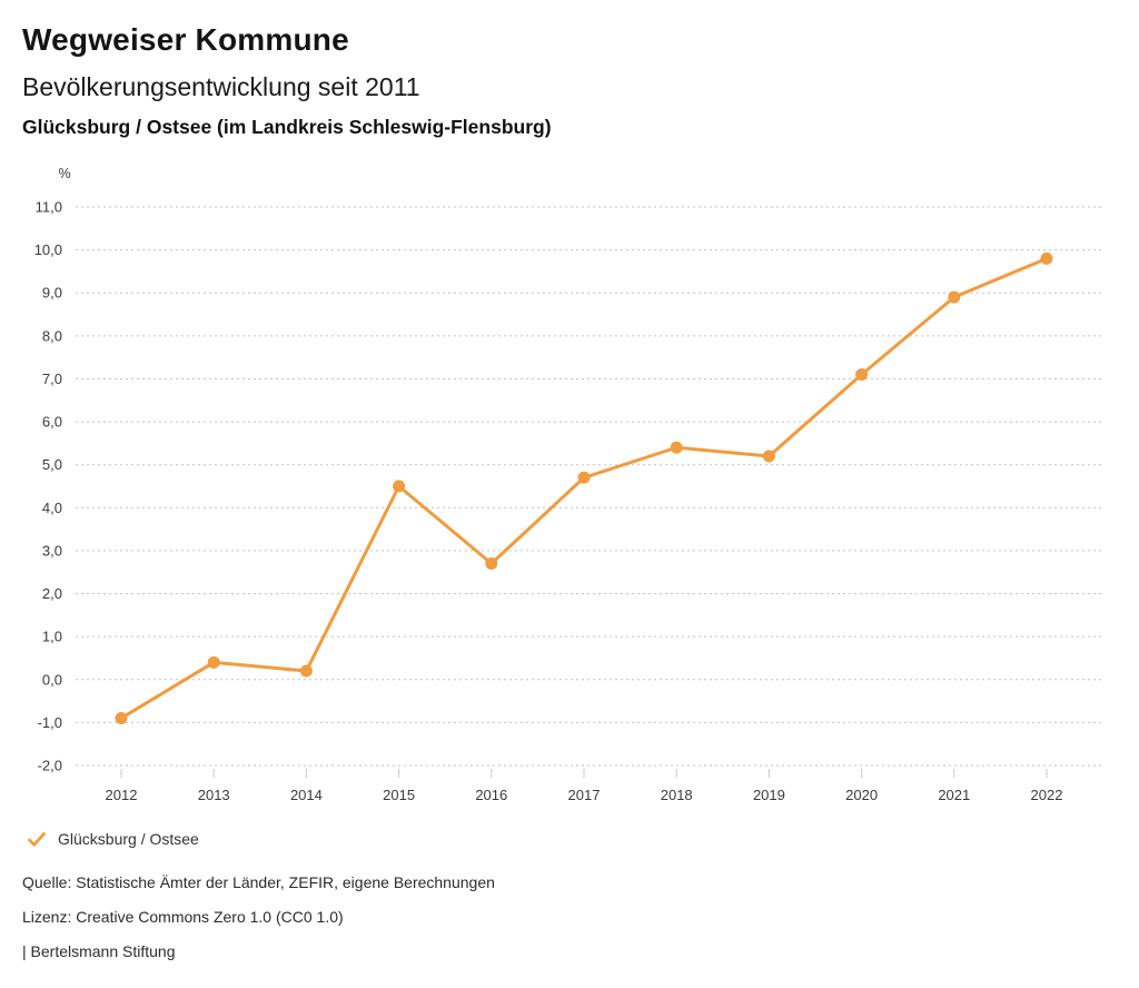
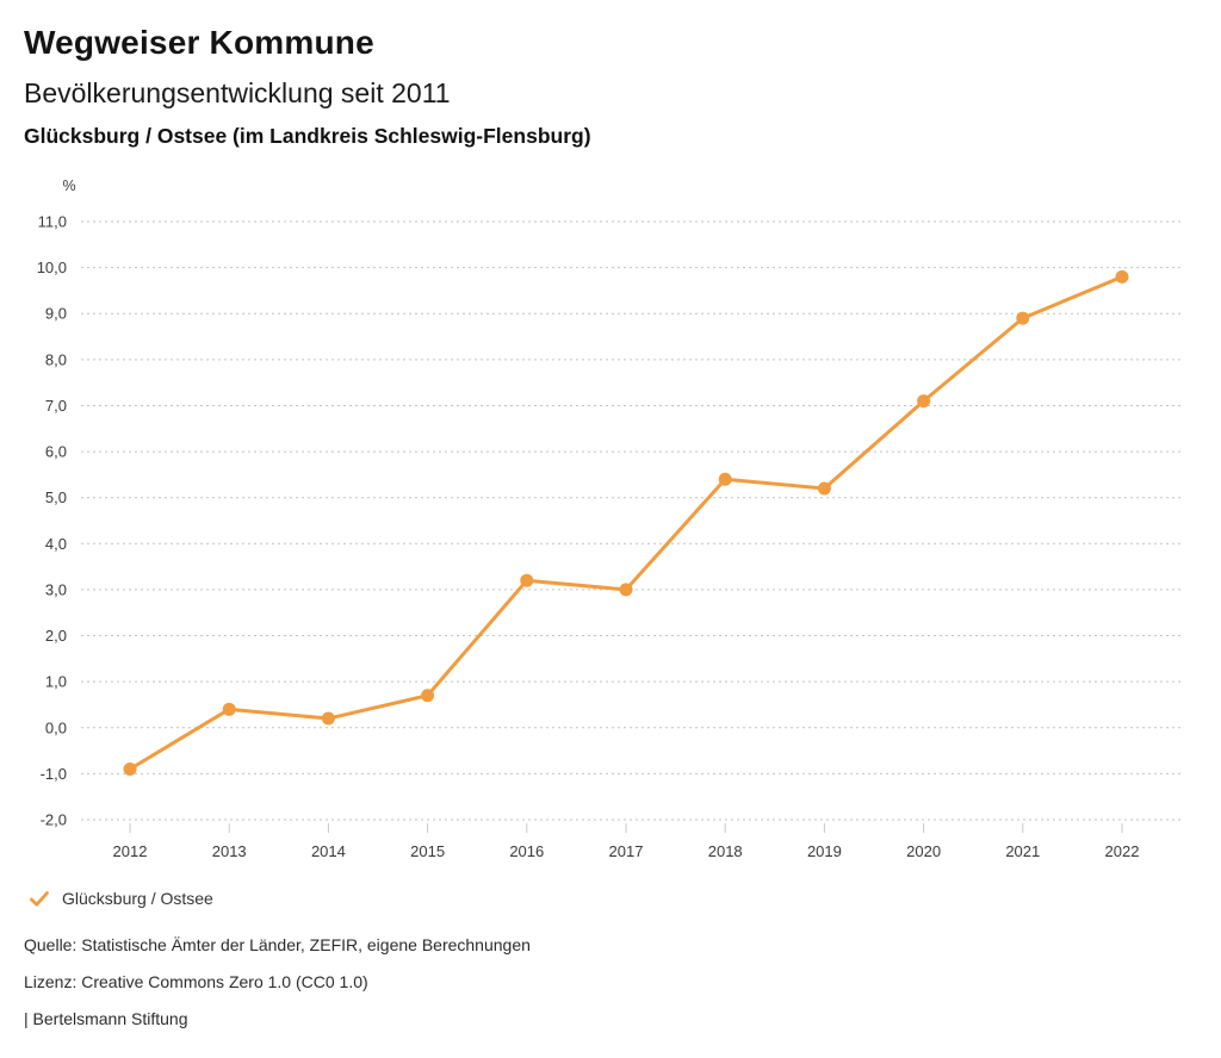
2015: 4,5 -> 0,7
2016: 2,7 -> 3,2
2017: 4,7 -> 3,0
